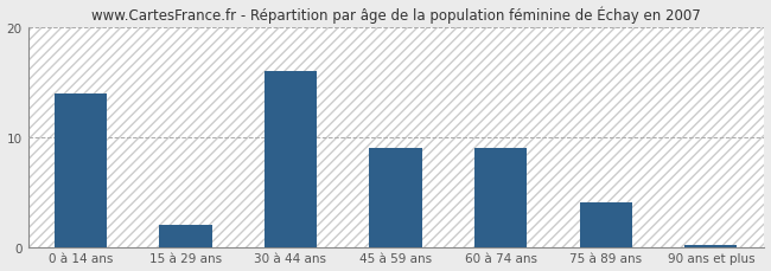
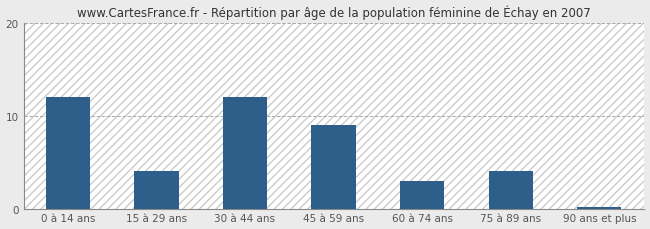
0 à 14 ans: 14.0 -> 12.0
15 à 29 ans: 2.0 -> 4.0
30 à 44 ans: 16.0 -> 12.0
60 à 74 ans: 9.0 -> 3.0
